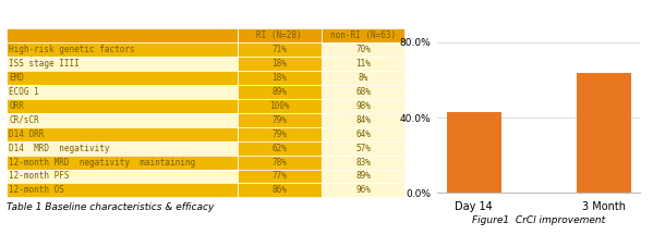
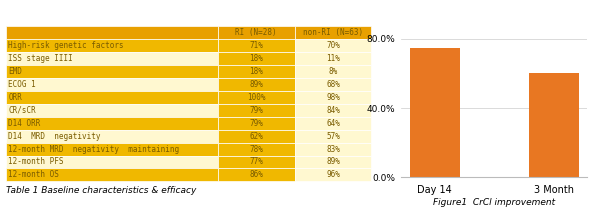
Day 14: 43% -> 75%
3 Month: 64% -> 60%
